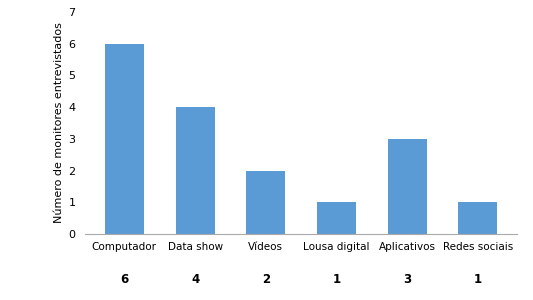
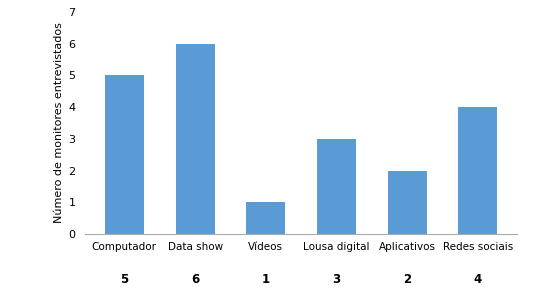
Computador: 6 -> 5
Data show: 4 -> 6
Vídeos: 2 -> 1
Lousa digital: 1 -> 3
Aplicativos: 3 -> 2
Redes sociais: 1 -> 4
